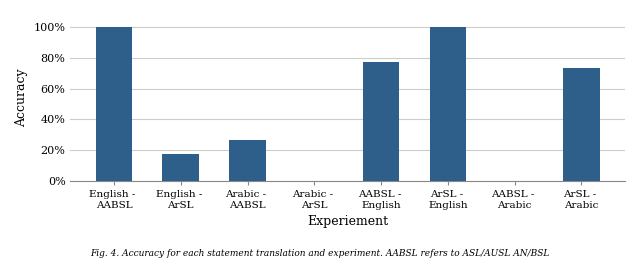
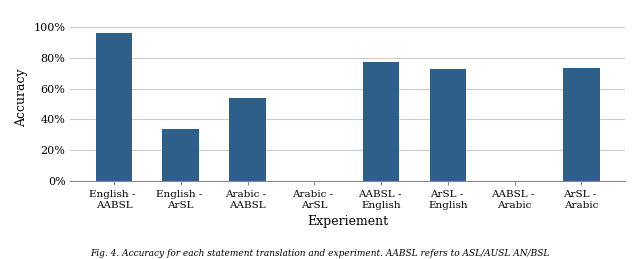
English - AABSL: 100% -> 96%
English - ArSL: 17% -> 34%
Arabic - AABSL: 27% -> 54%
ArSL - English: 100% -> 73%
